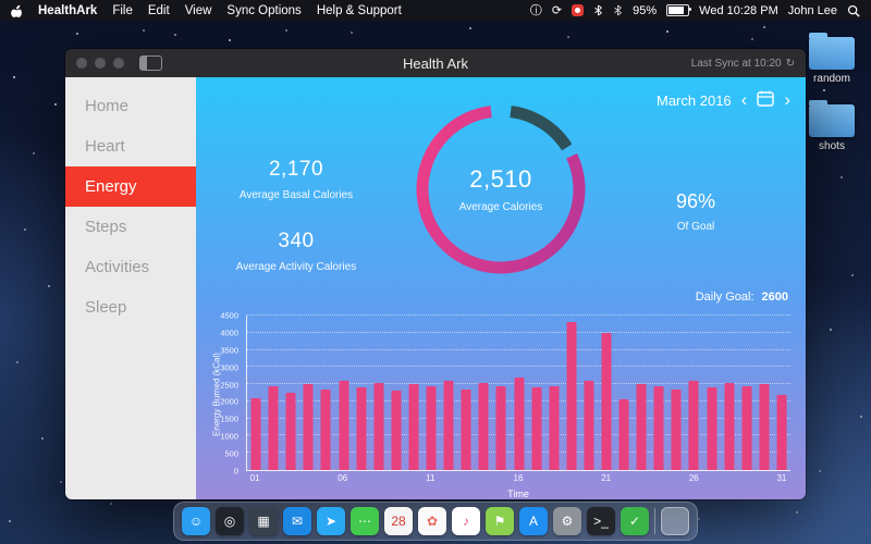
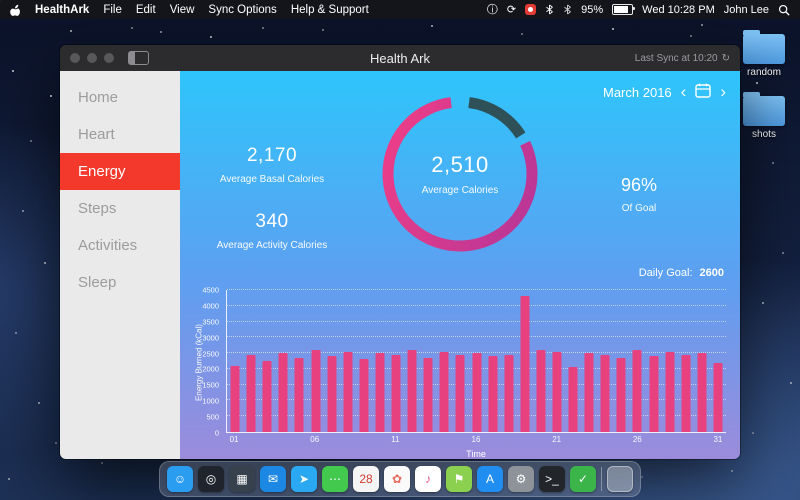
16: 2700 -> 2500
21: 4000 -> 2600
